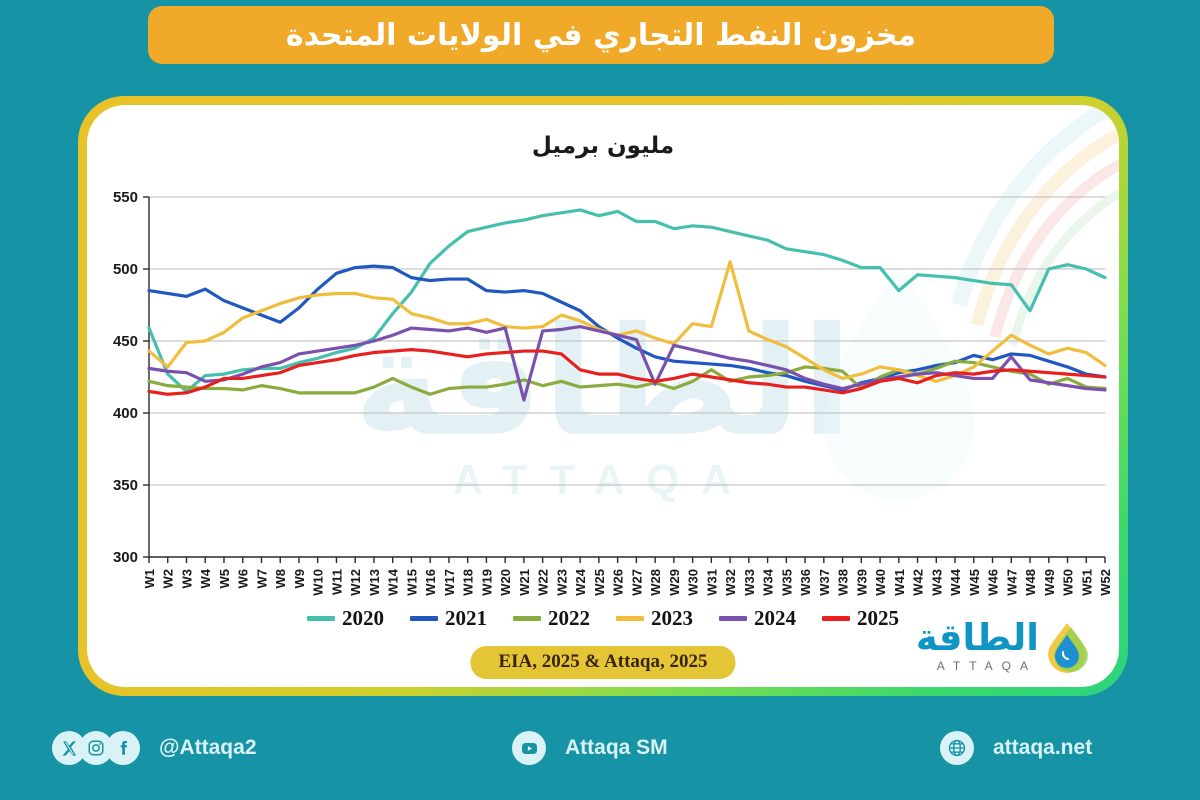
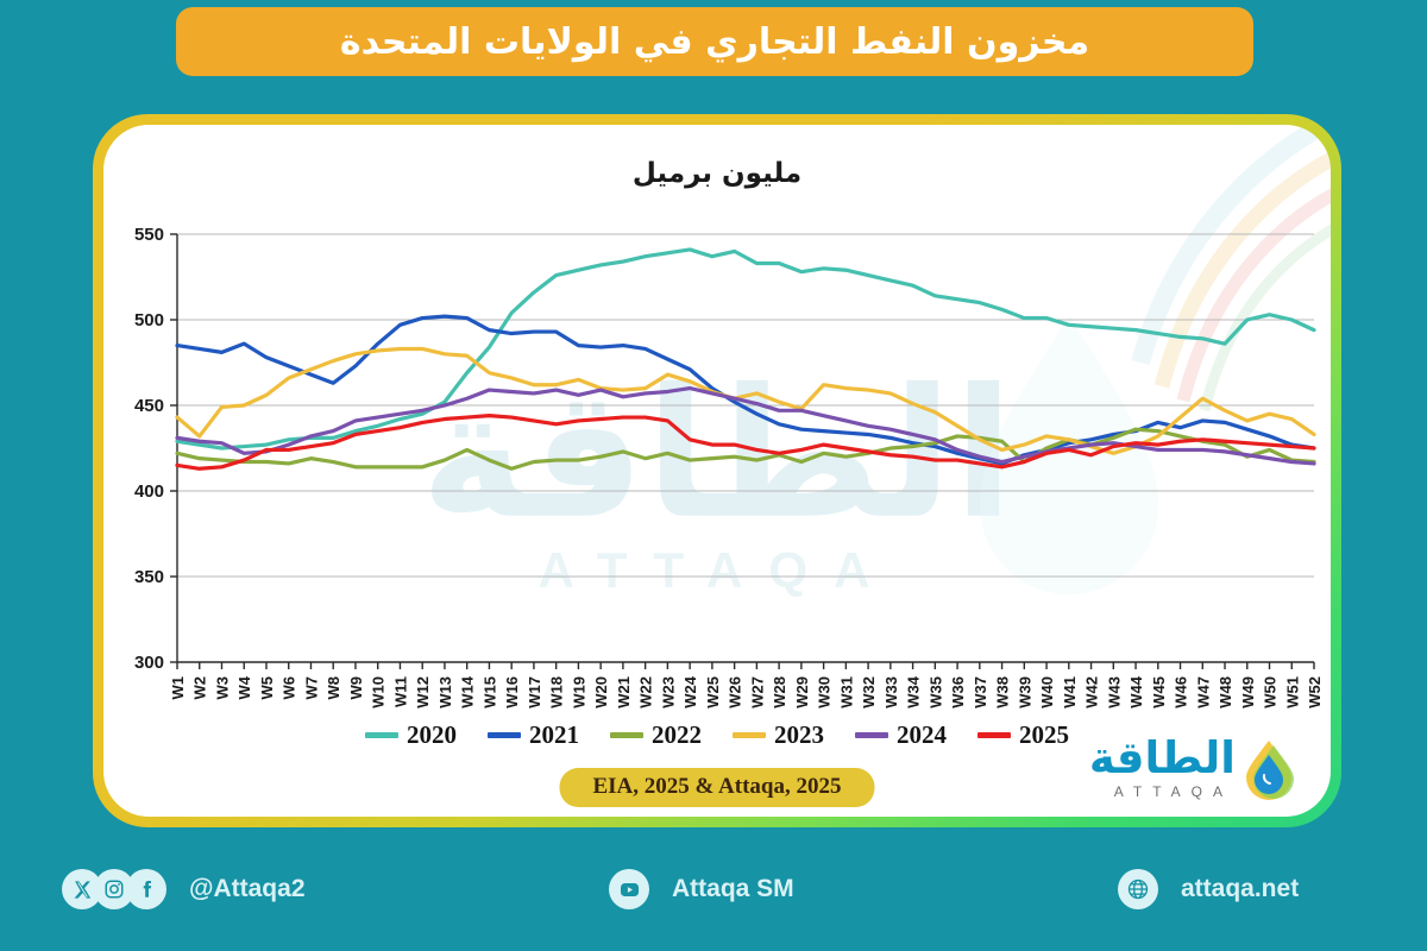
2020/W1: 459 -> 429
2020/W3: 415 -> 425
2024/W21: 409 -> 455
2024/W28: 420 -> 447
2022/W31: 430 -> 420
2023/W32: 505 -> 459
2020/W41: 485 -> 497
2024/W47: 439 -> 424
2020/W48: 471 -> 486
